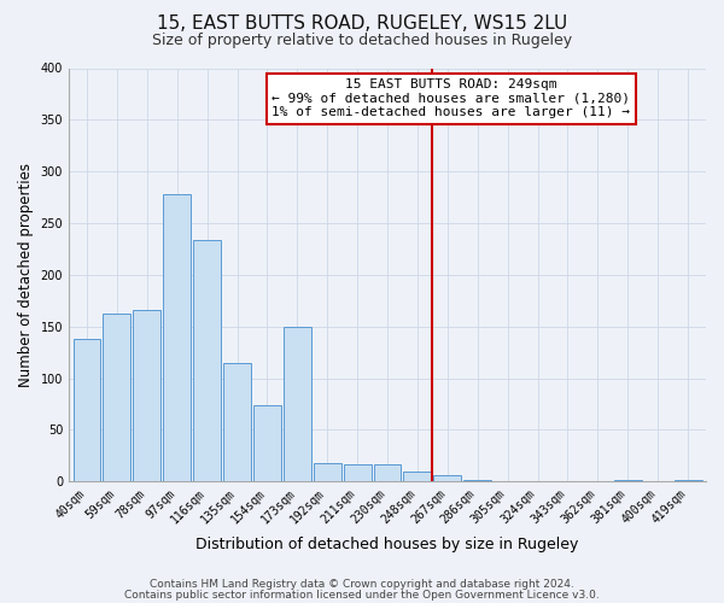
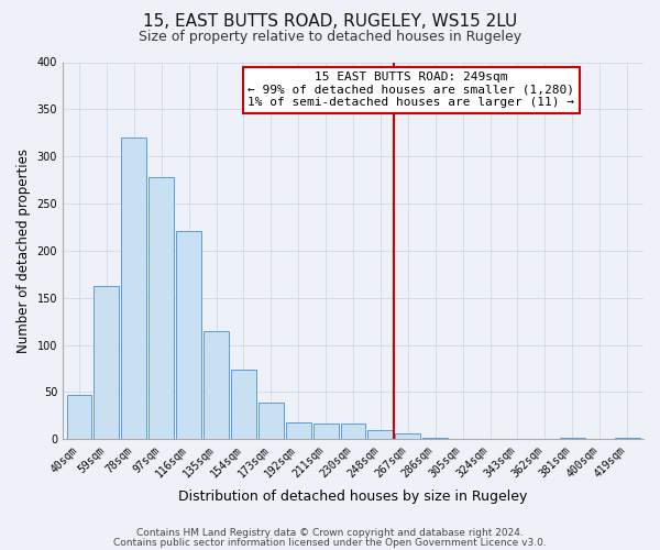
40sqm: 138 -> 47
78sqm: 166 -> 320
116sqm: 234 -> 221
173sqm: 150 -> 39
